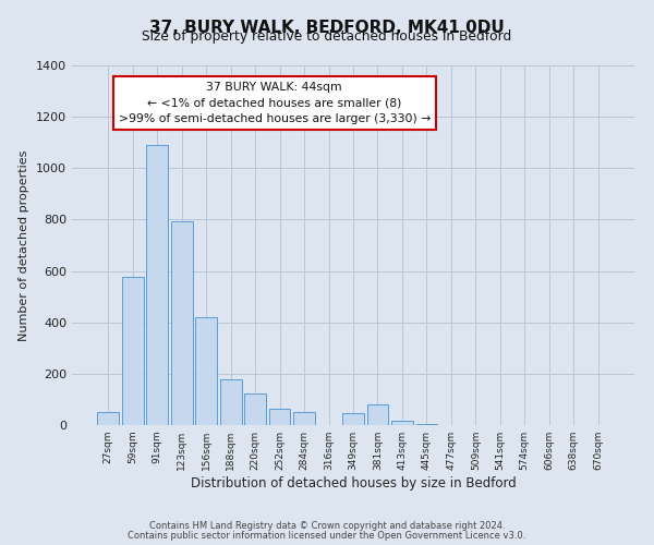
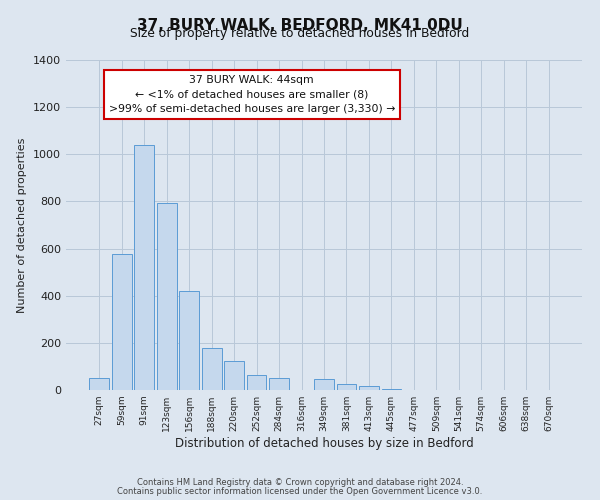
91sqm: 1090 -> 1040
381sqm: 80 -> 25
